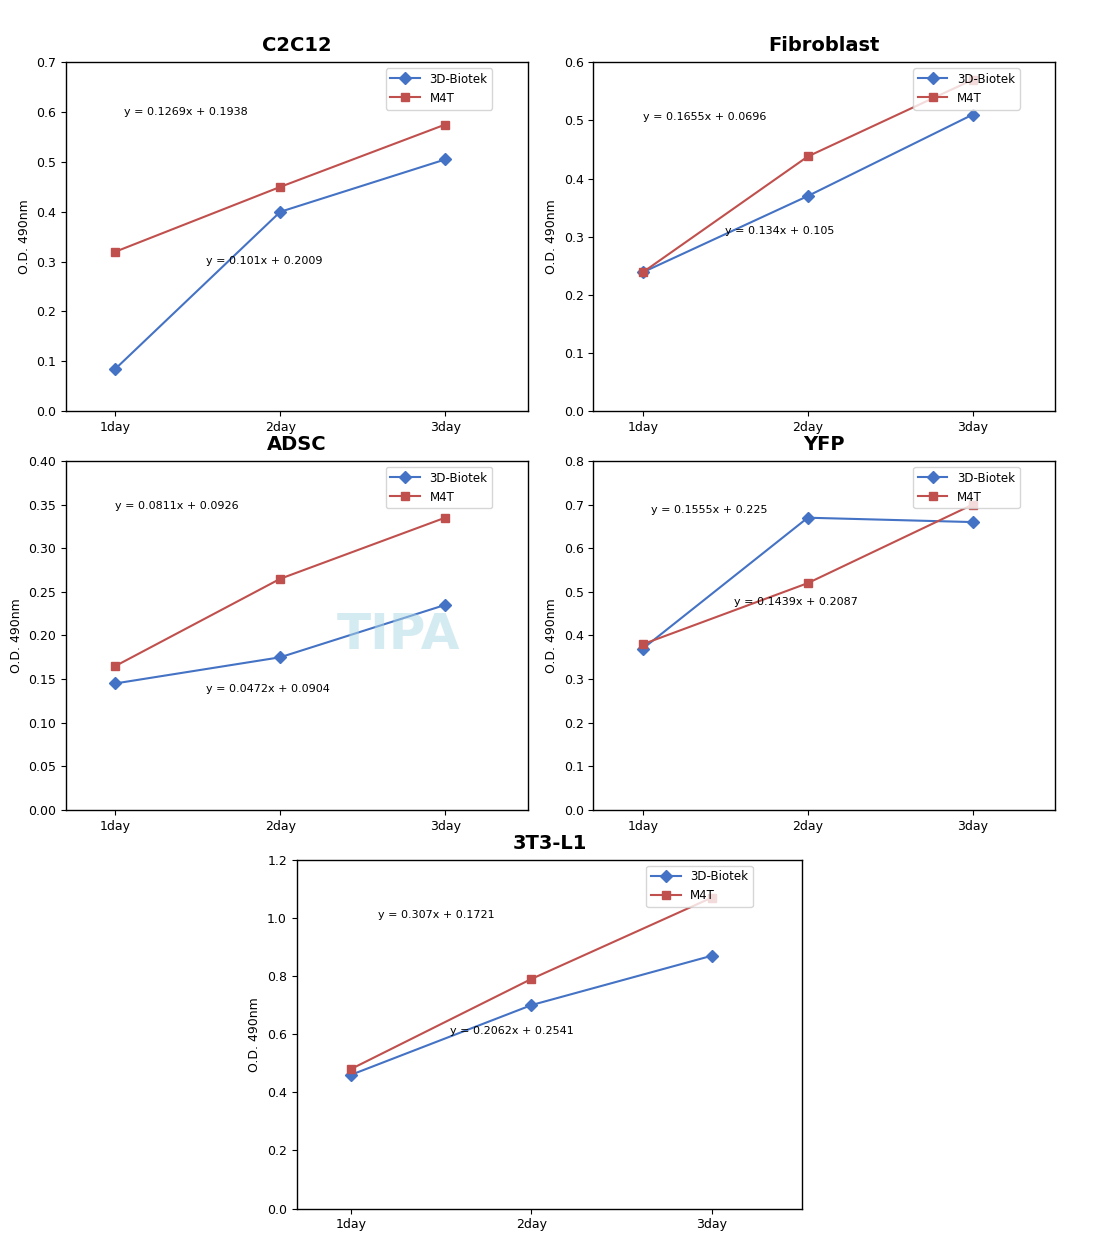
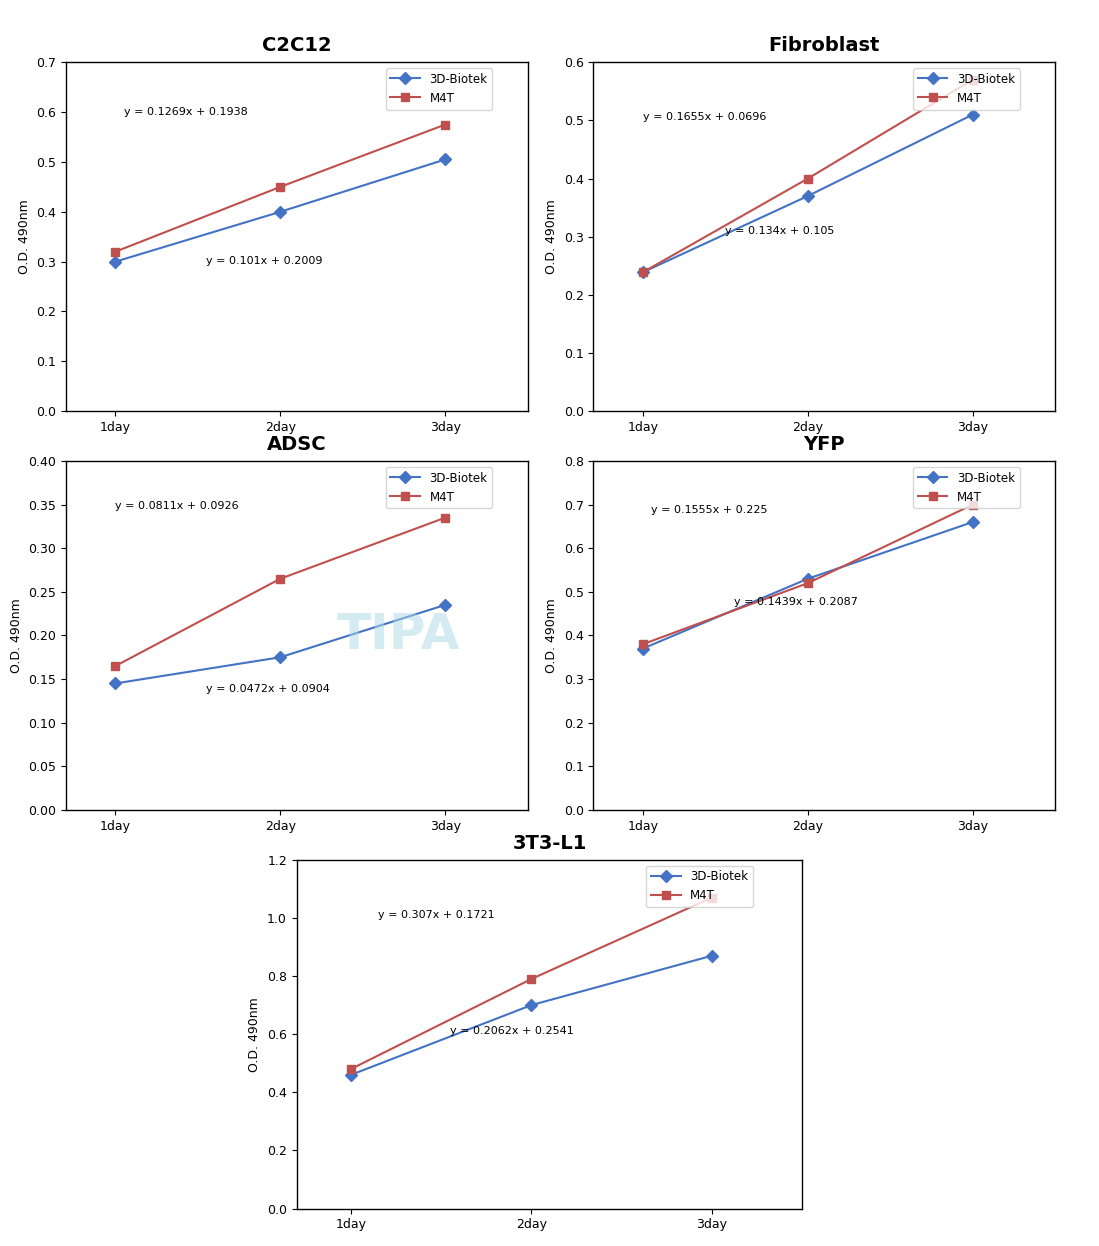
C2C12/3D-Biotek/1day: 0.085 -> 0.300
Fibroblast/M4T/2day: 0.438 -> 0.400
YFP/3D-Biotek/2day: 0.67 -> 0.53
